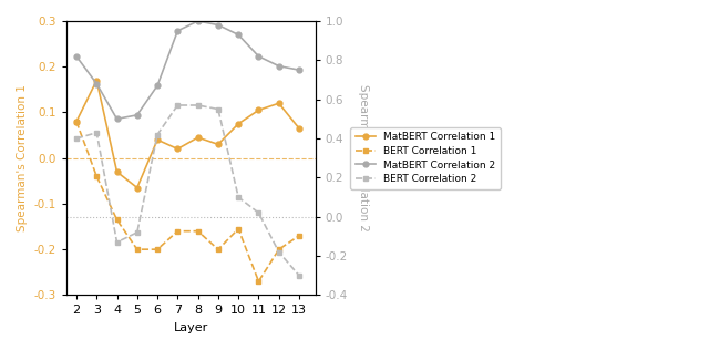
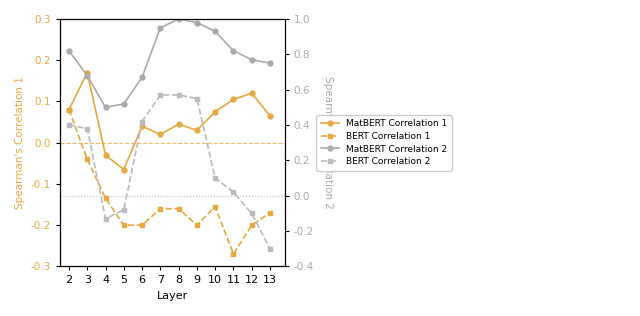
BERT Correlation 2/3: 0.43 -> 0.38
BERT Correlation 2/12: -0.18 -> -0.10
